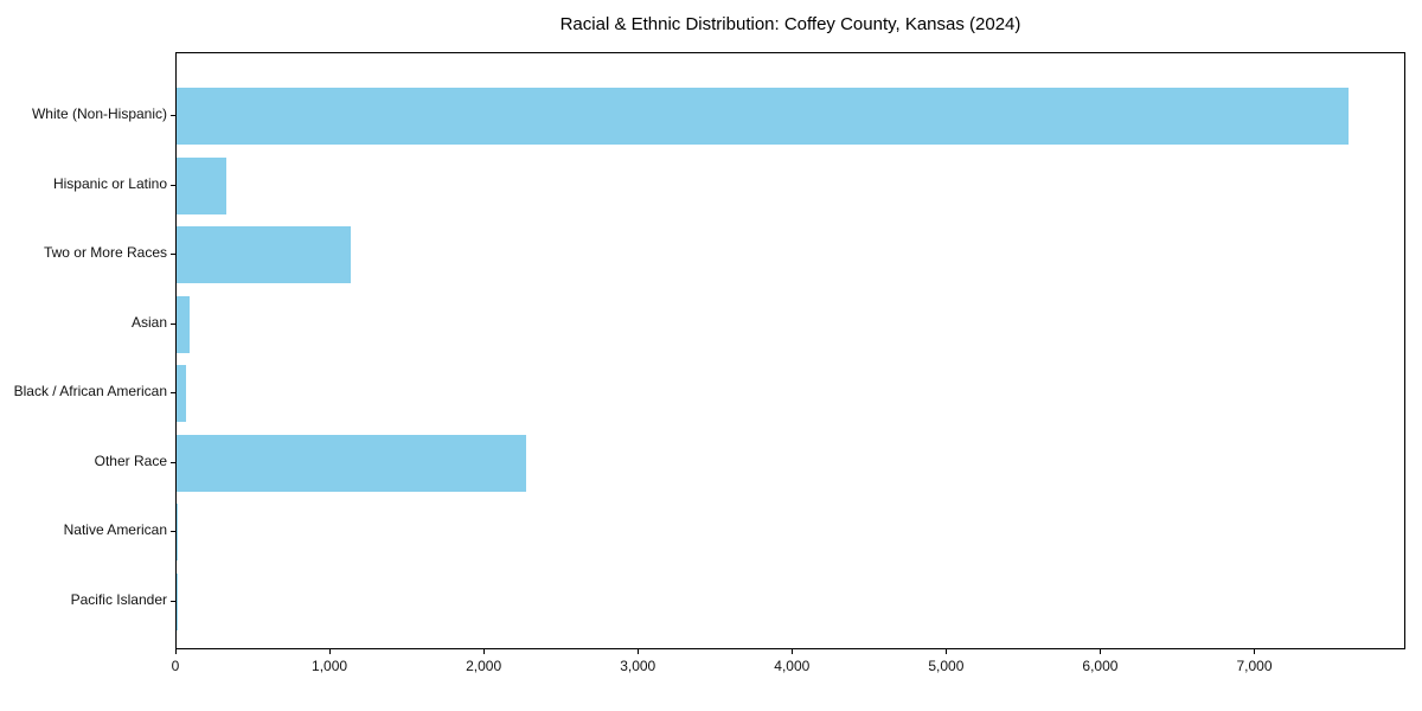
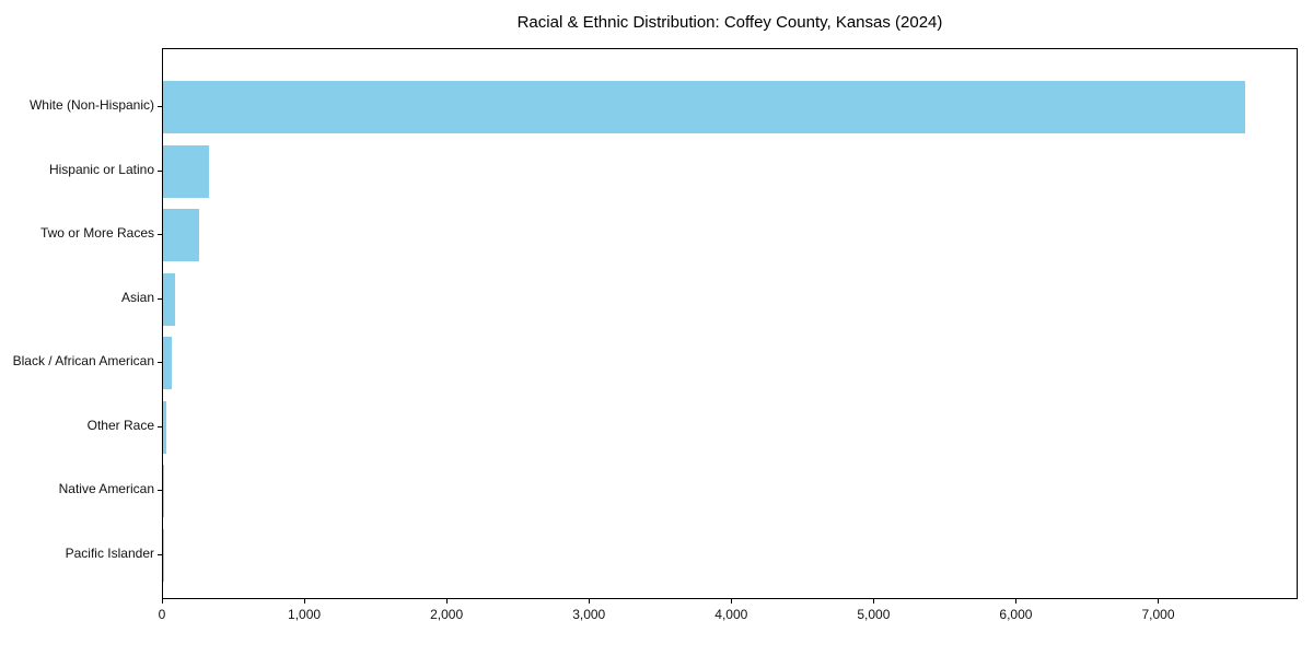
Two or More Races: 1130 -> 250
Other Race: 2270 -> 20
